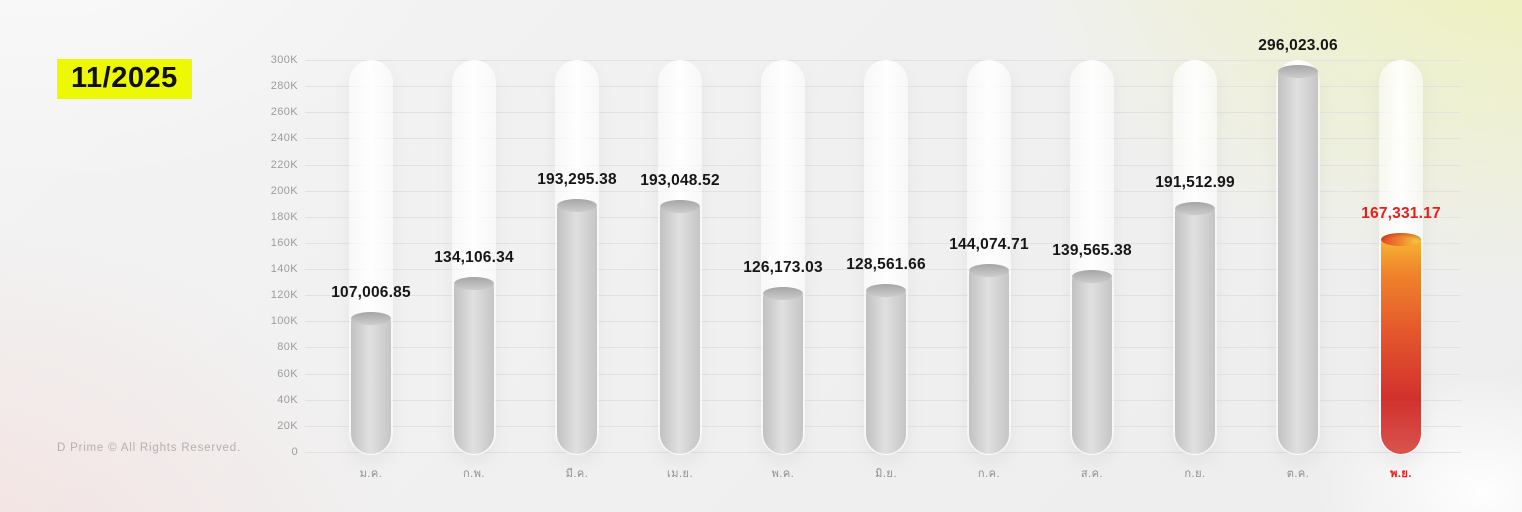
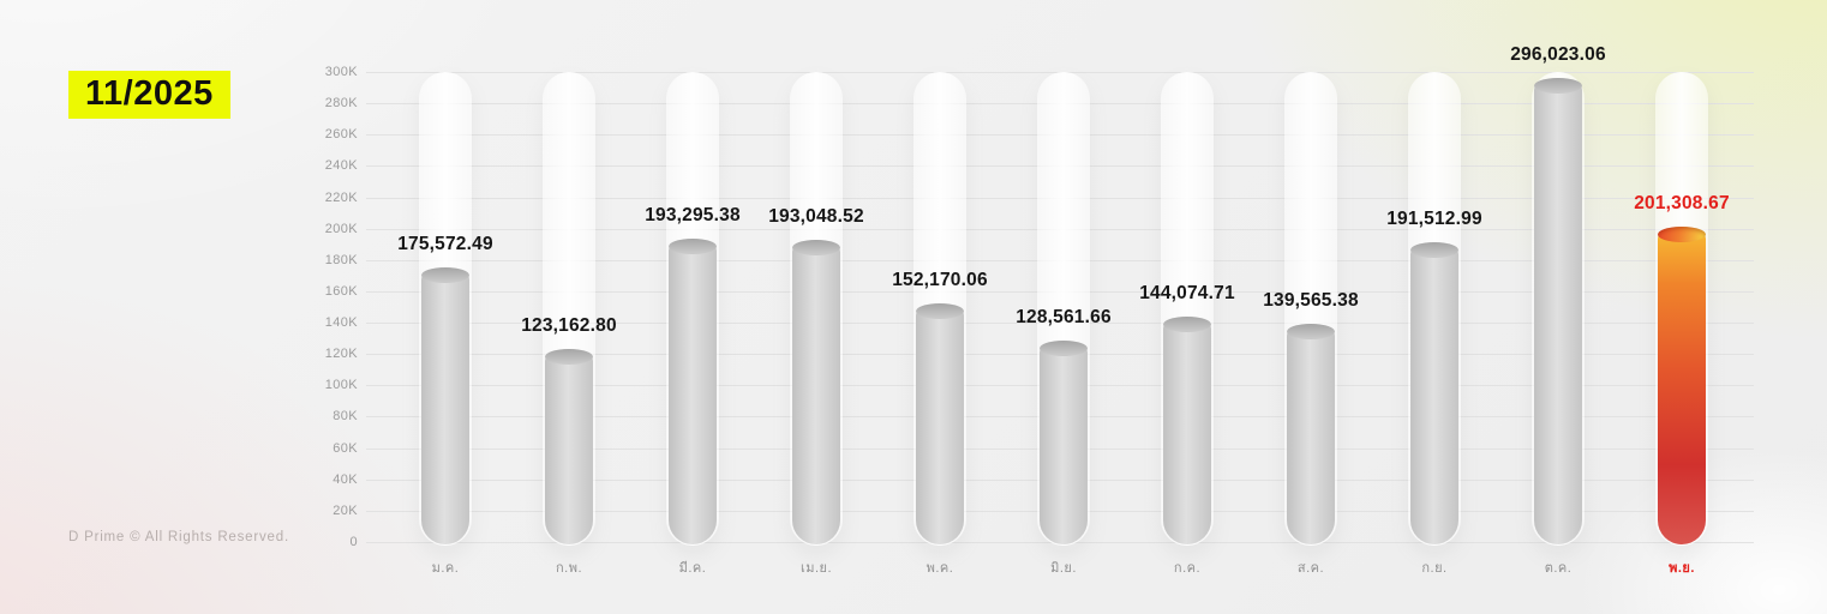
ม.ค.: 107,006.85 -> 175,572.49
ก.พ.: 134,106.34 -> 123,162.80
พ.ค.: 126,173.03 -> 152,170.06
พ.ย.: 167,331.17 -> 201,308.67
